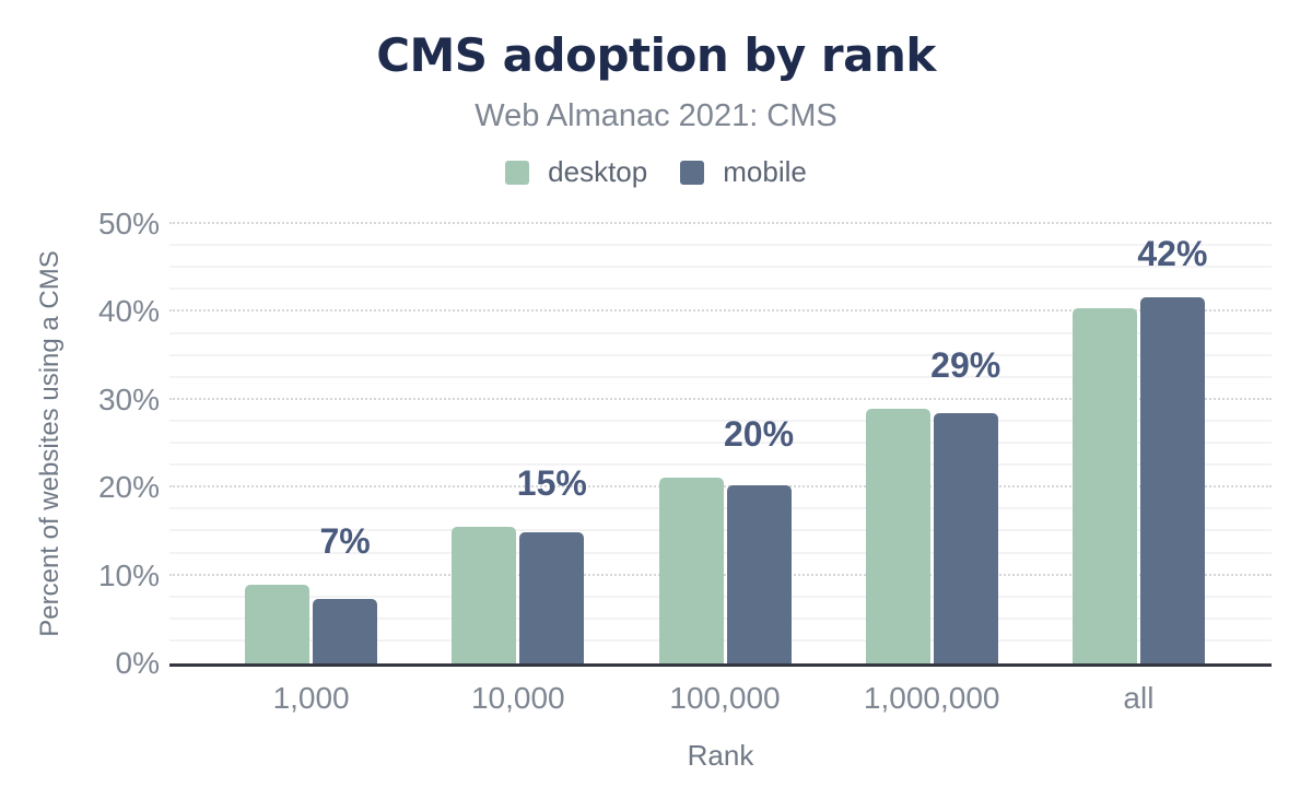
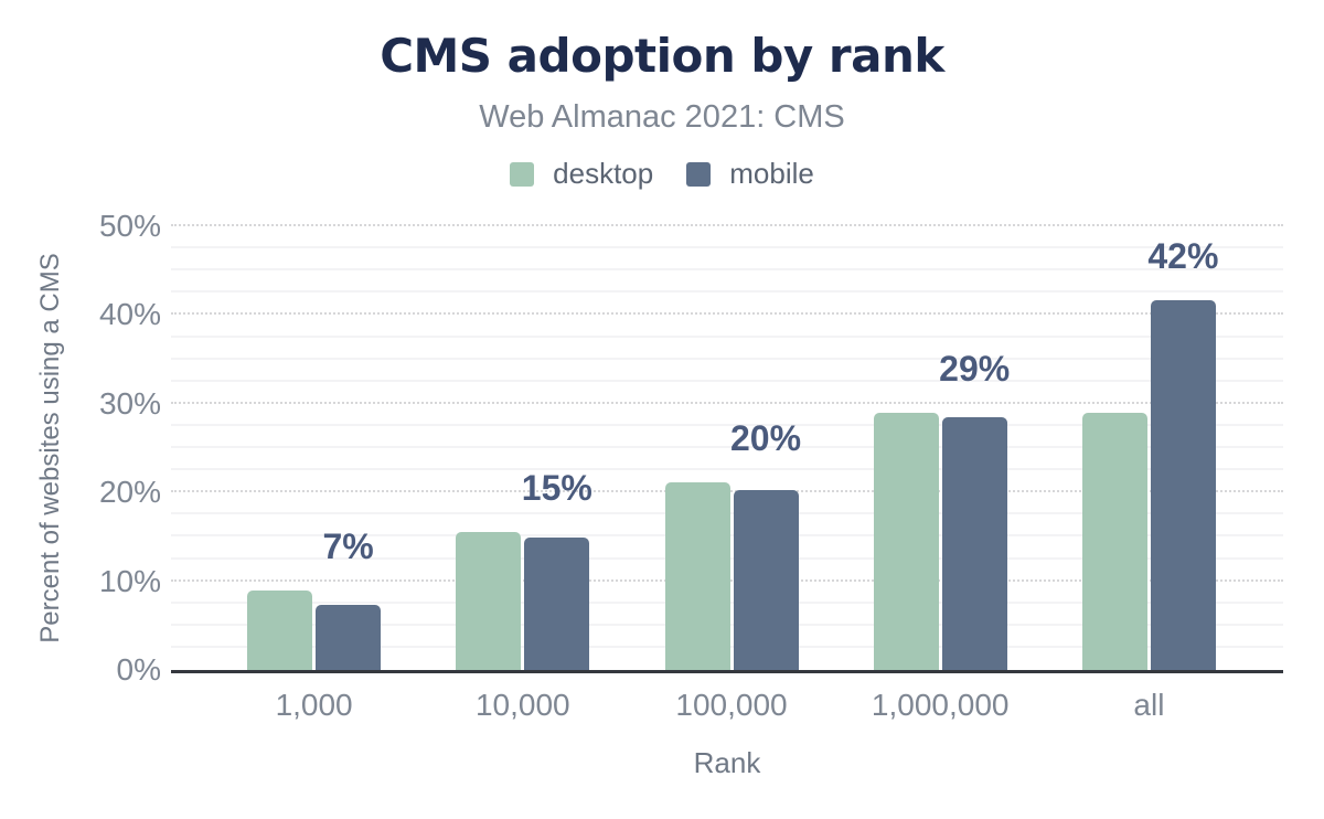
desktop/all: 40% -> 29%
